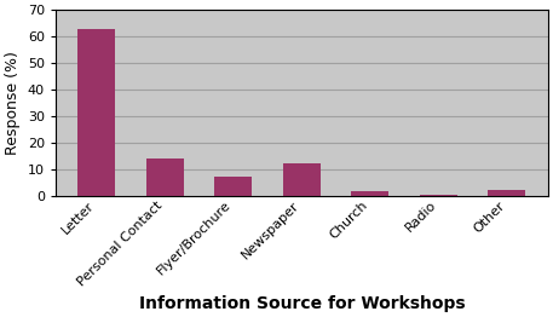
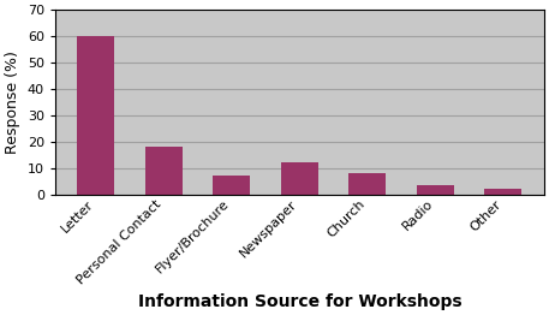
Letter: 63.0 -> 60.0
Personal Contact: 14.0 -> 18.0
Church: 1.5 -> 8.0
Radio: 0.5 -> 3.5
